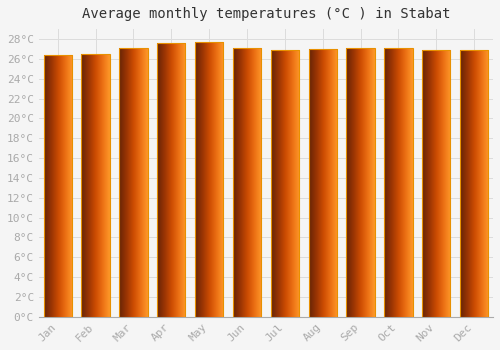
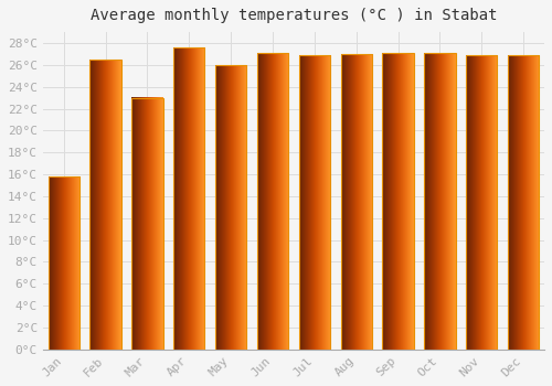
Jan: 26.4°C -> 15.8°C
Mar: 27.1°C -> 23.0°C
May: 27.7°C -> 26.0°C
